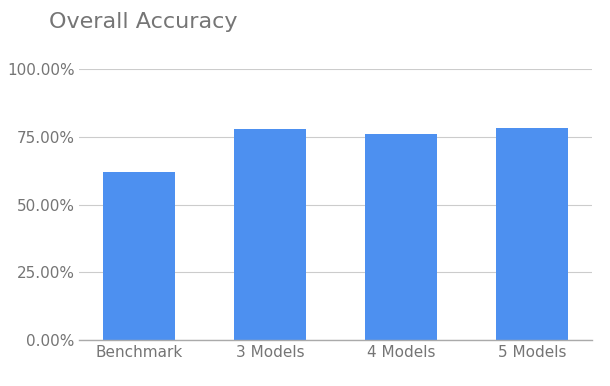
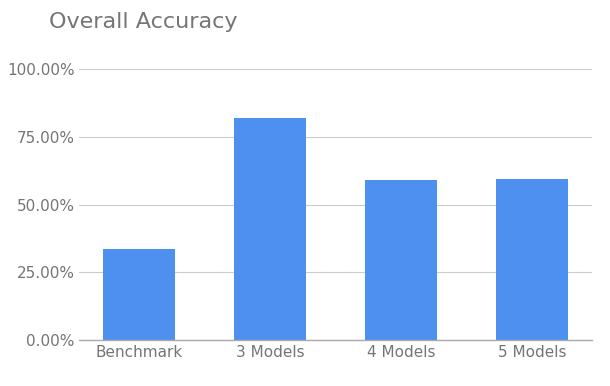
Benchmark: 62.0% -> 33.5%
3 Models: 78.0% -> 82.0%
4 Models: 76.0% -> 59.0%
5 Models: 78.5% -> 59.5%
